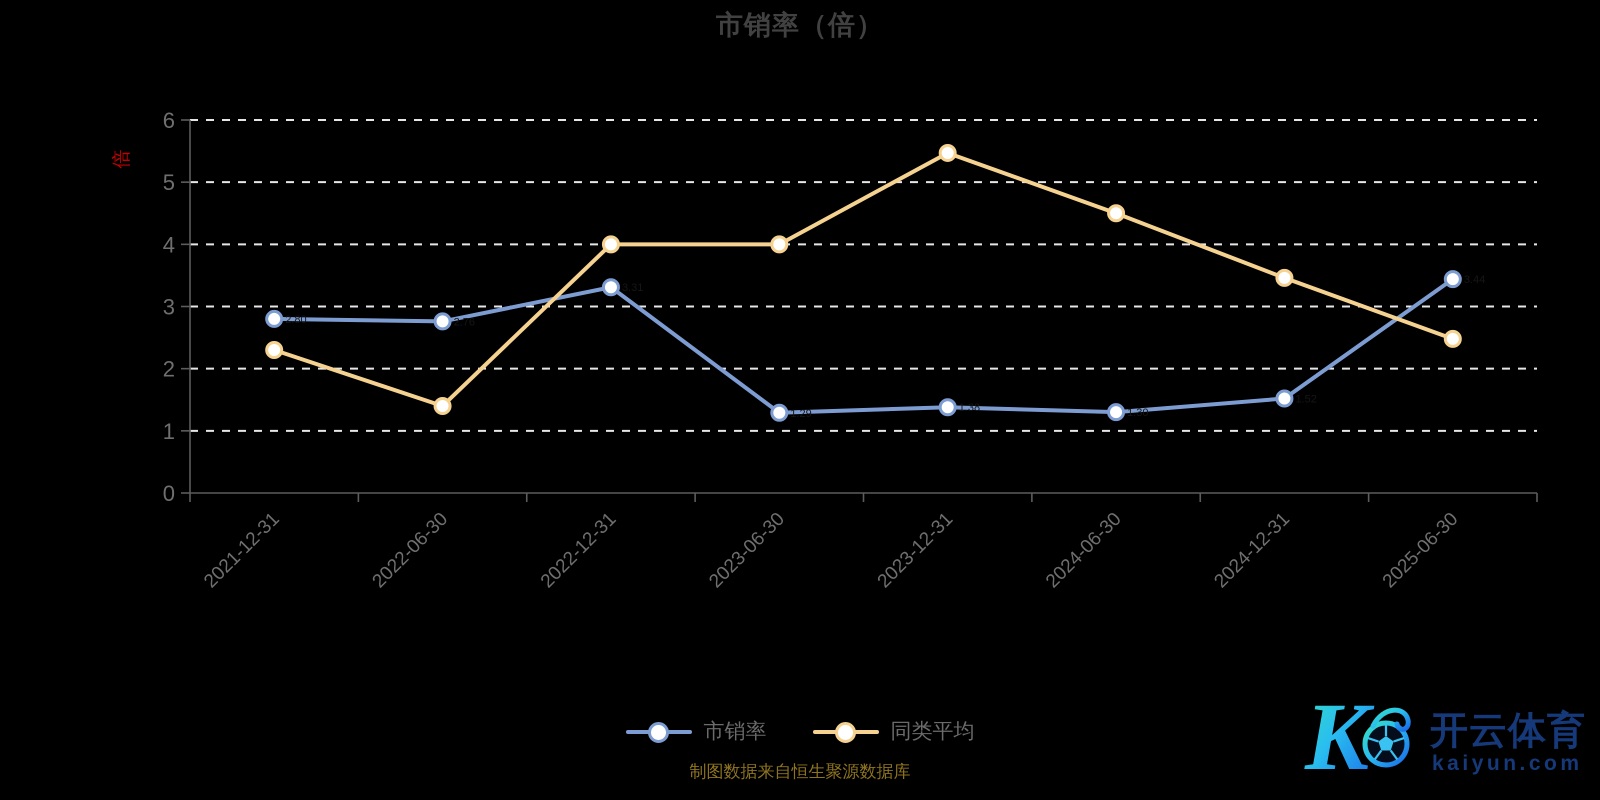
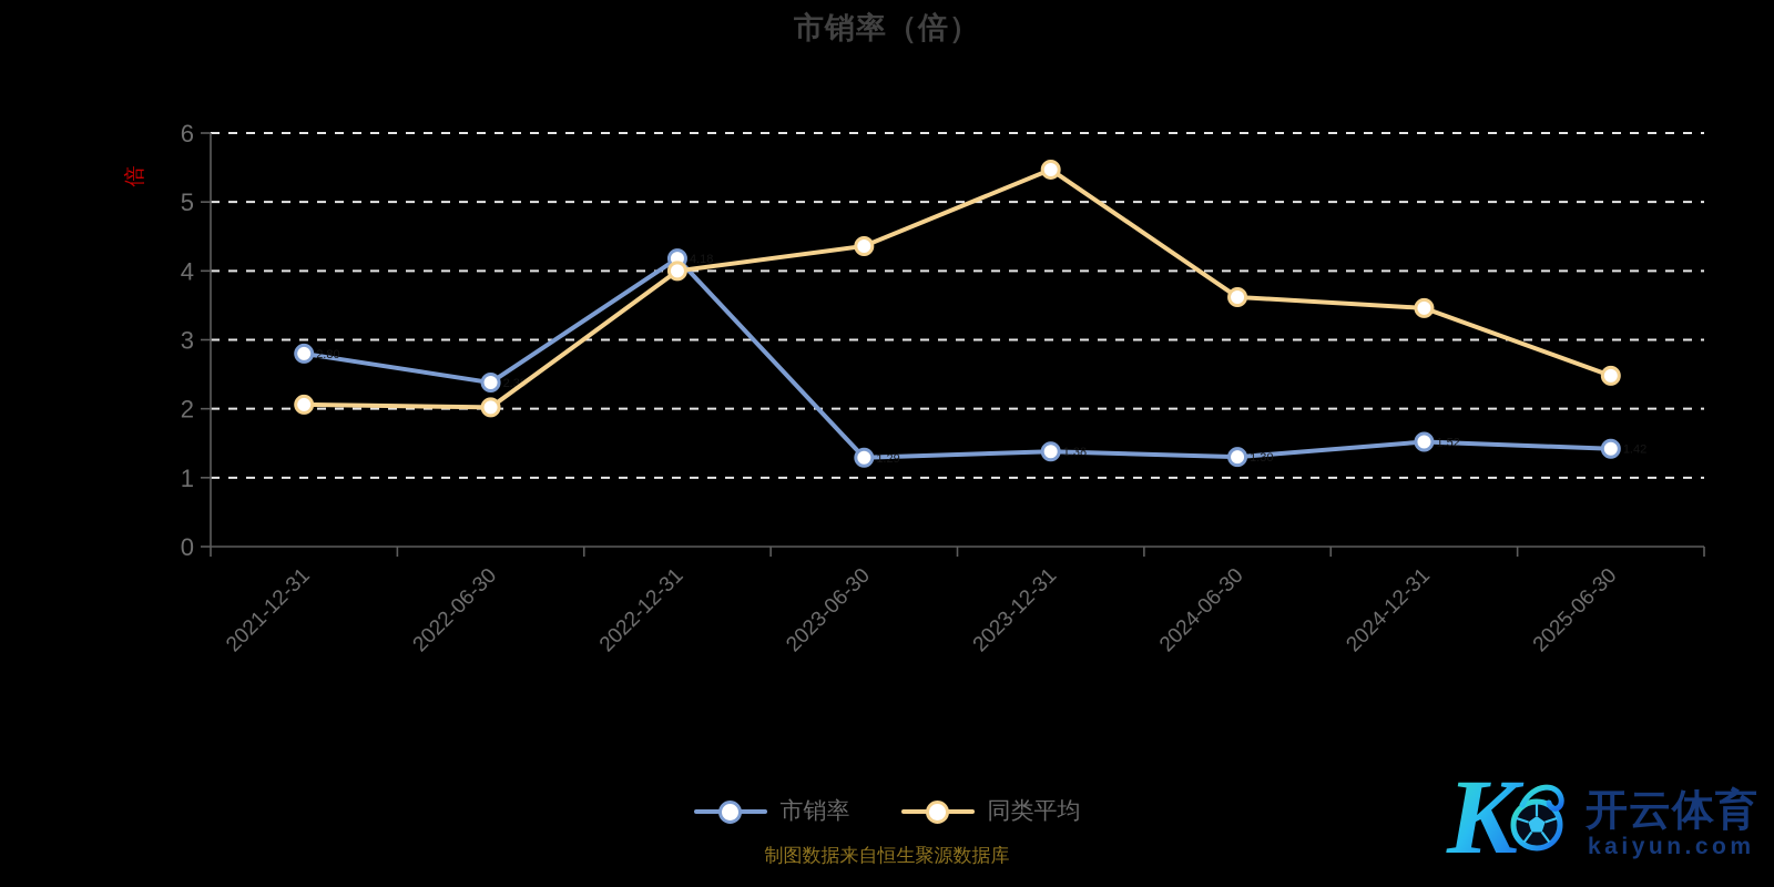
同类平均/2021-12-31: 2.3 -> 2.1
市销率/2022-06-30: 2.76 -> 2.38
同类平均/2022-06-30: 1.4 -> 2.0
市销率/2022-12-31: 3.31 -> 4.18
同类平均/2023-06-30: 4.0 -> 4.4
同类平均/2024-06-30: 4.5 -> 3.6
市销率/2025-06-30: 3.44 -> 1.42
